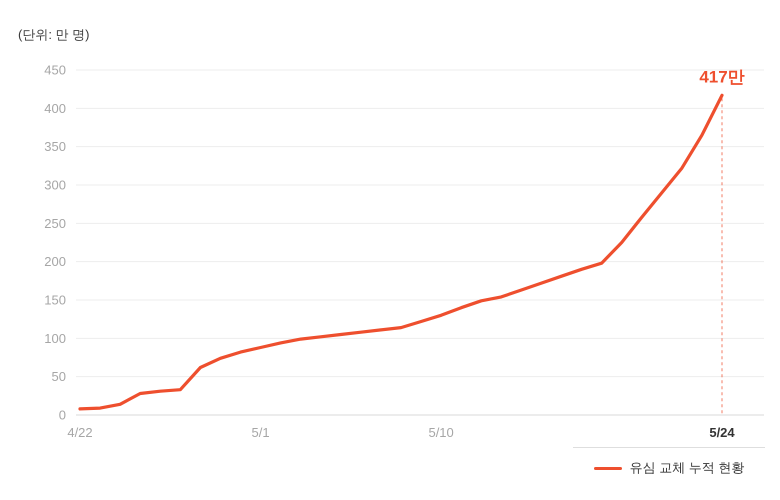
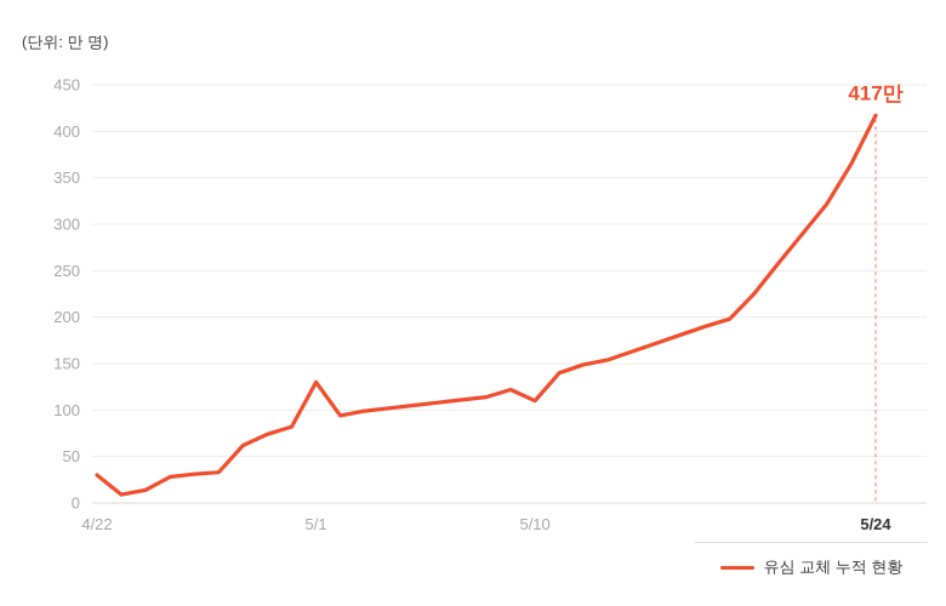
4/22: 10 -> 30
5/1: 90 -> 130
5/10: 130 -> 110
